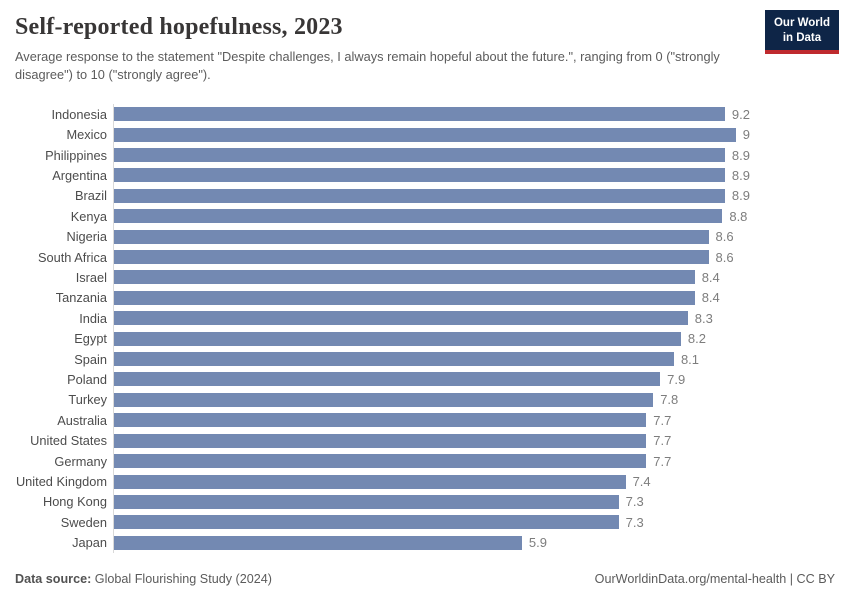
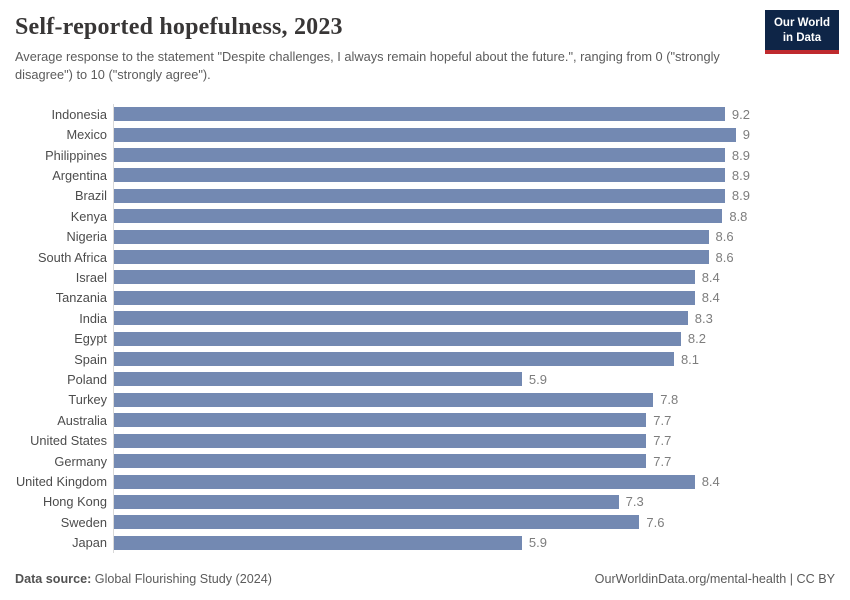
Poland: 7.9 -> 5.9
United Kingdom: 7.4 -> 8.4
Sweden: 7.3 -> 7.6
